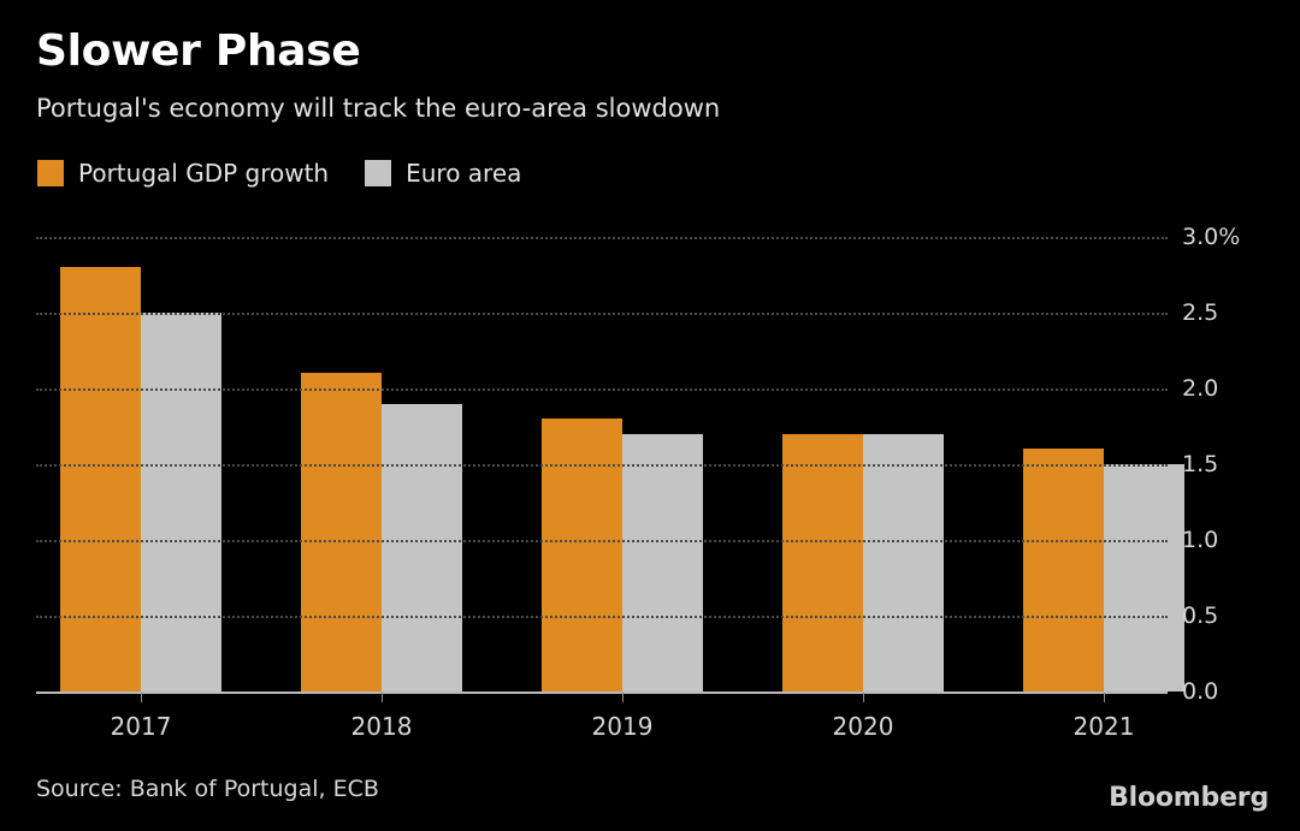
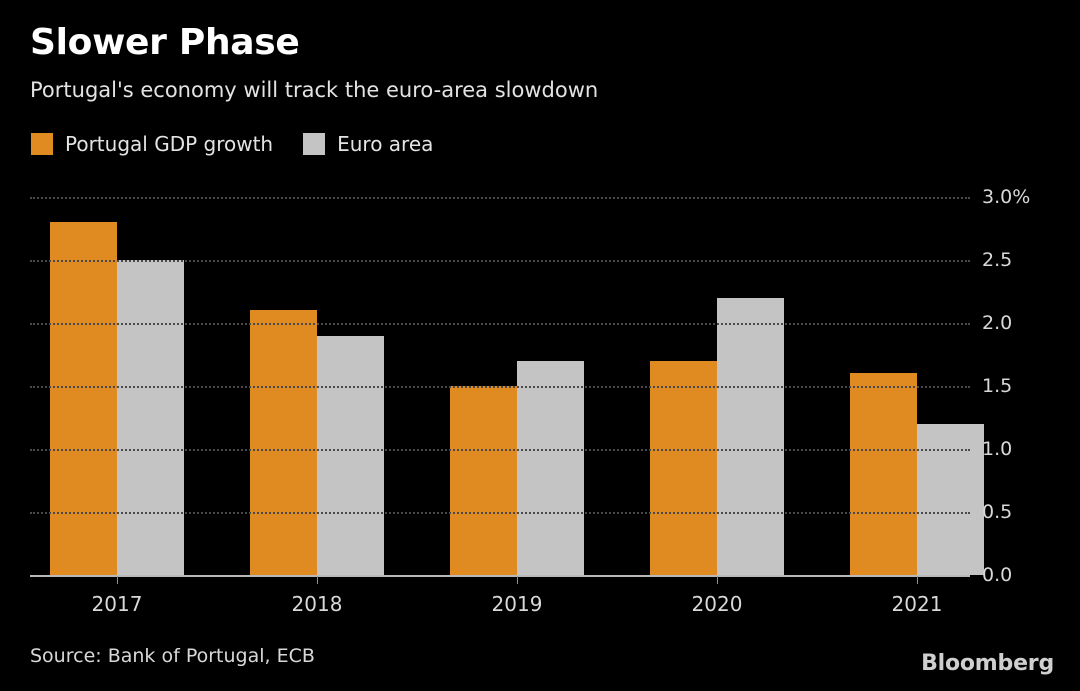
Portugal GDP growth/2019: 1.8% -> 1.5%
Euro area/2020: 1.7% -> 2.2%
Euro area/2021: 1.5% -> 1.2%
